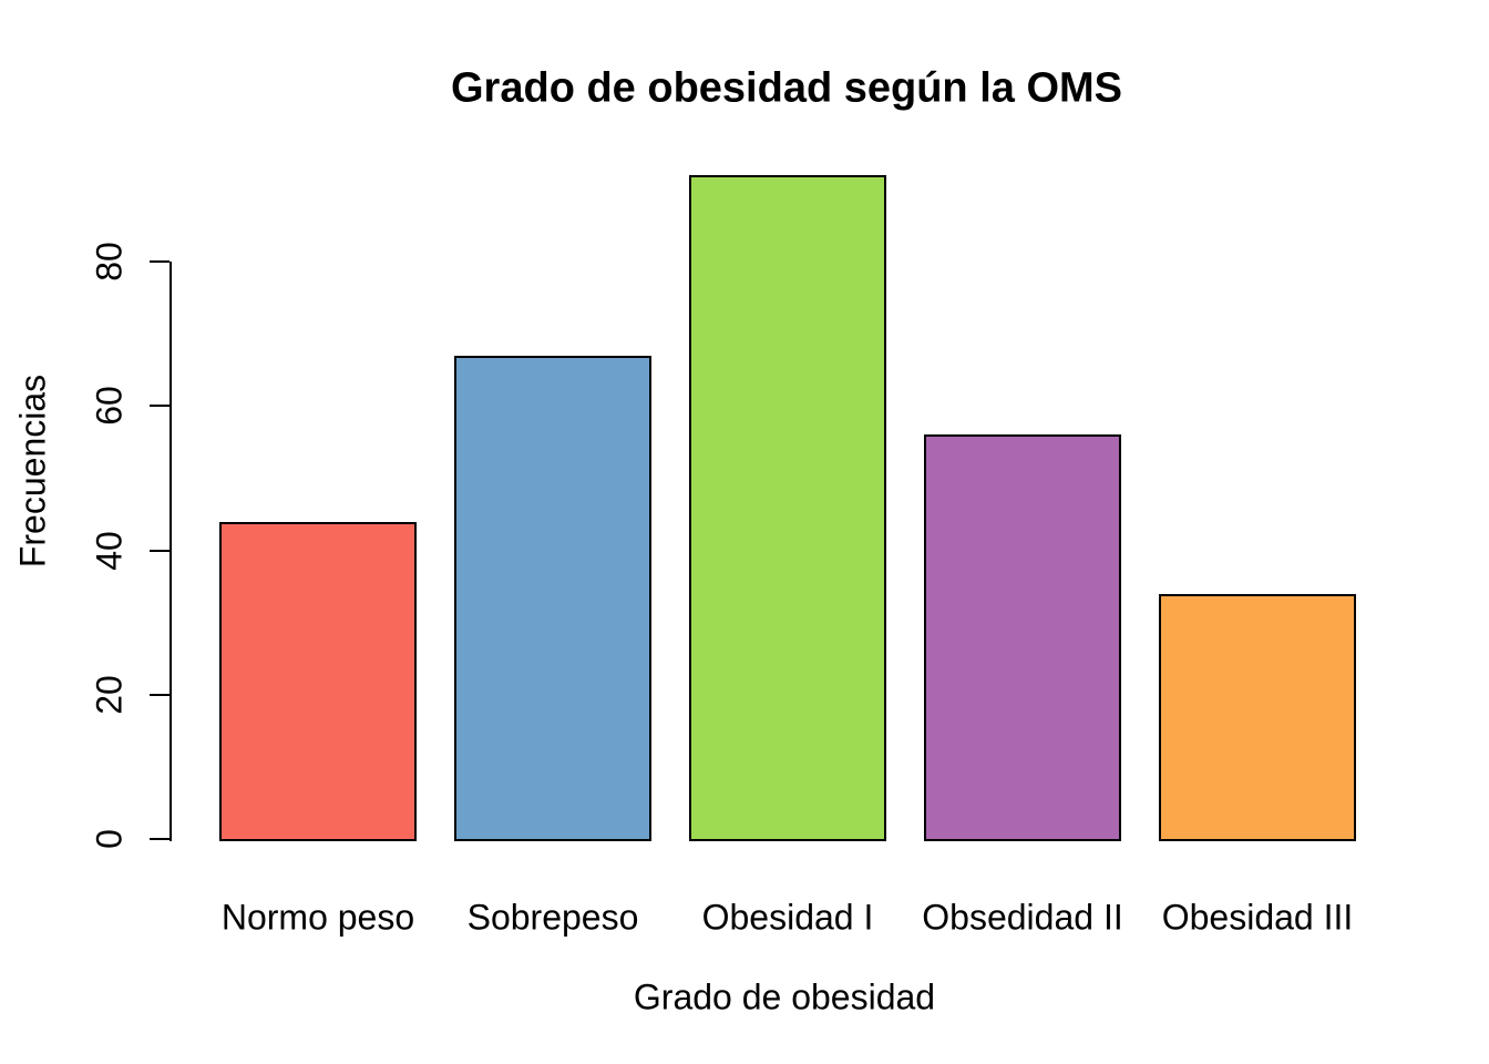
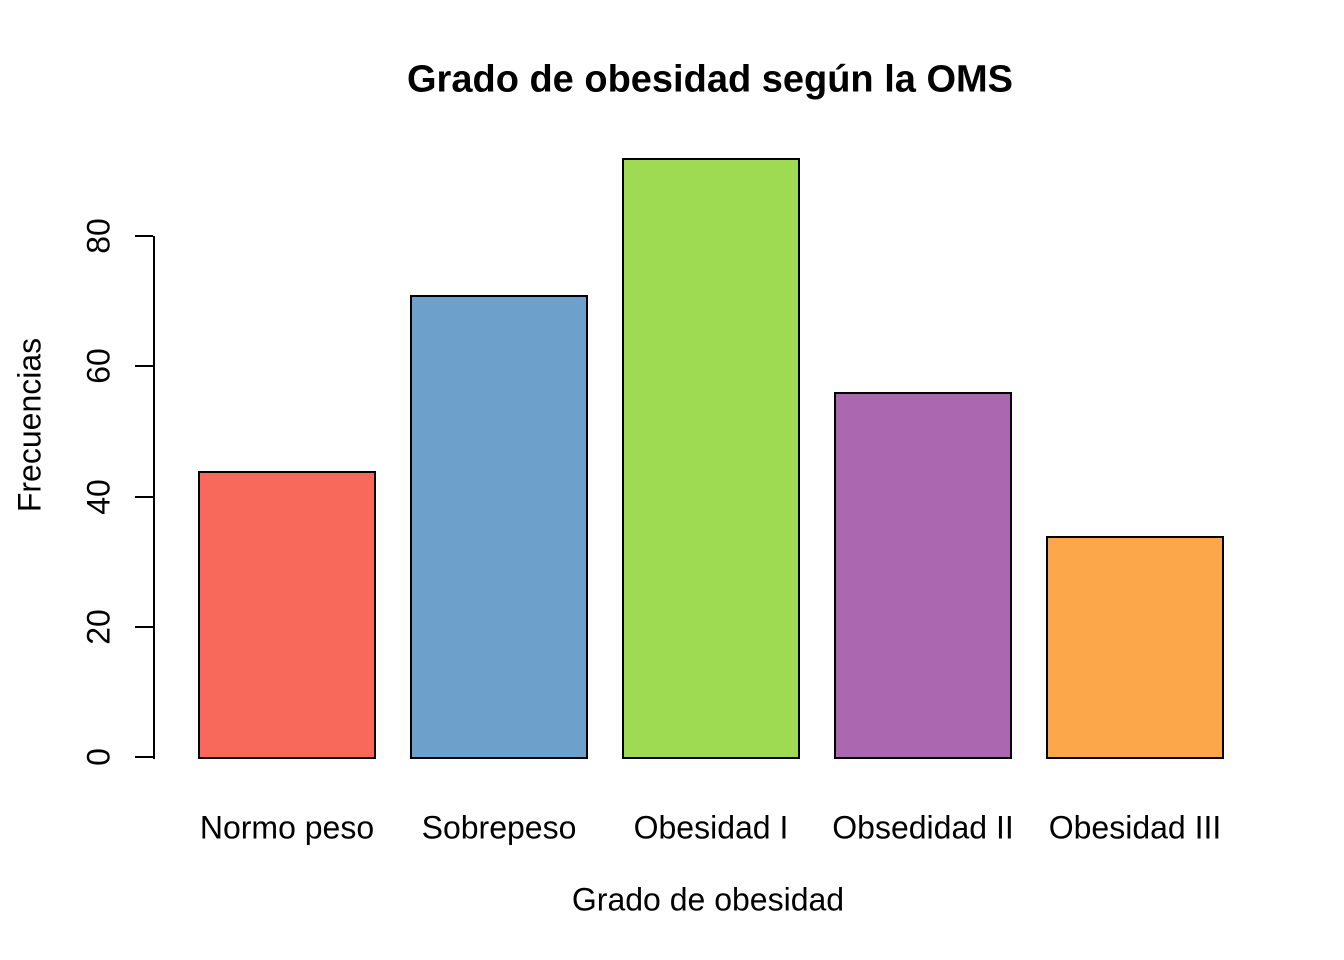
Sobrepeso: 67 -> 71
